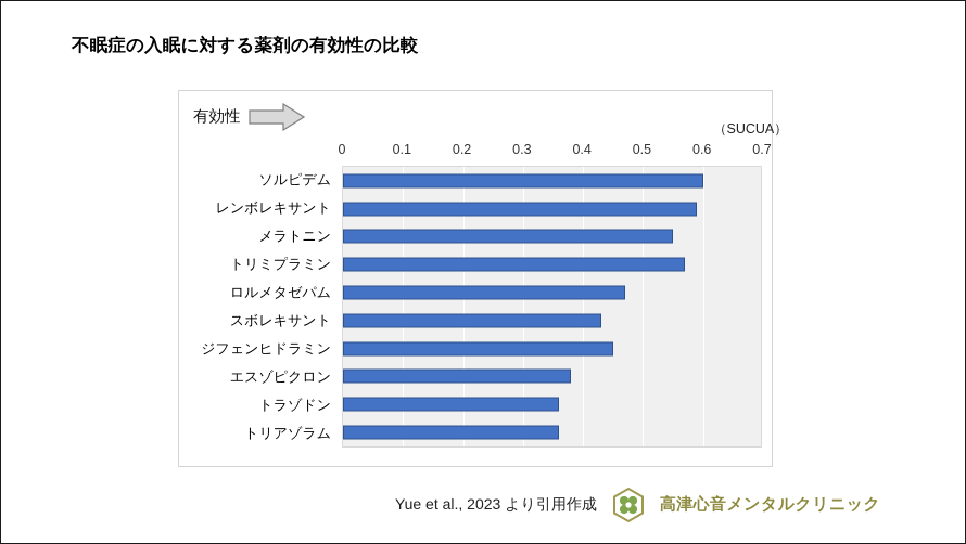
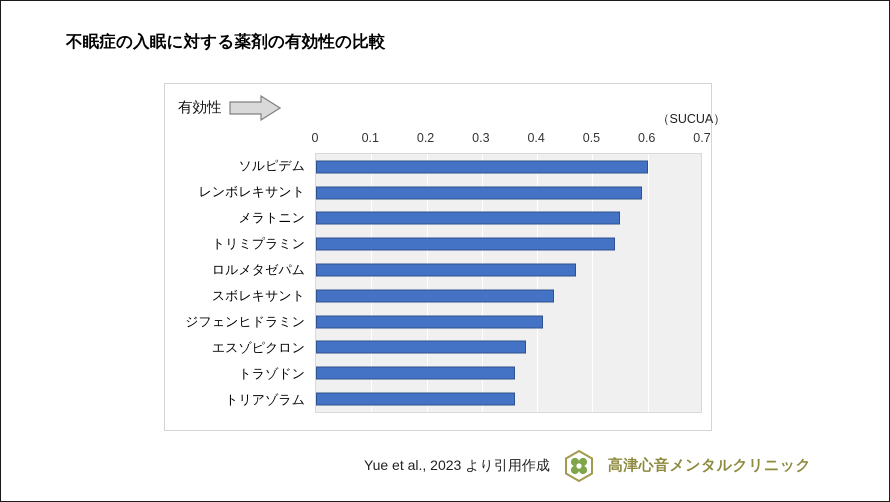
トリミプラミン: 0.57 -> 0.54
ジフェンヒドラミン: 0.45 -> 0.41
